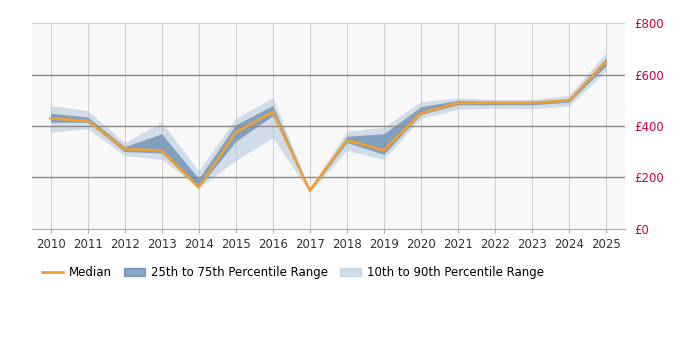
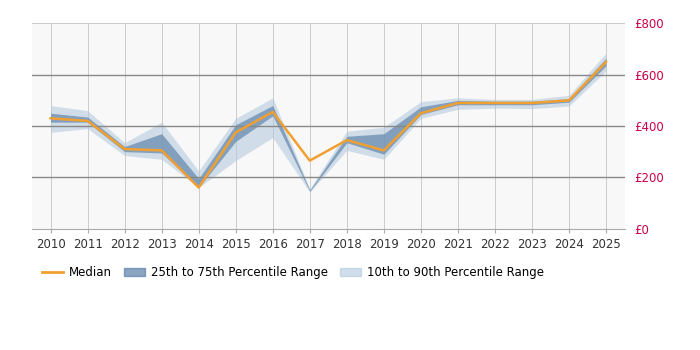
Median/2017: £148 -> £265
